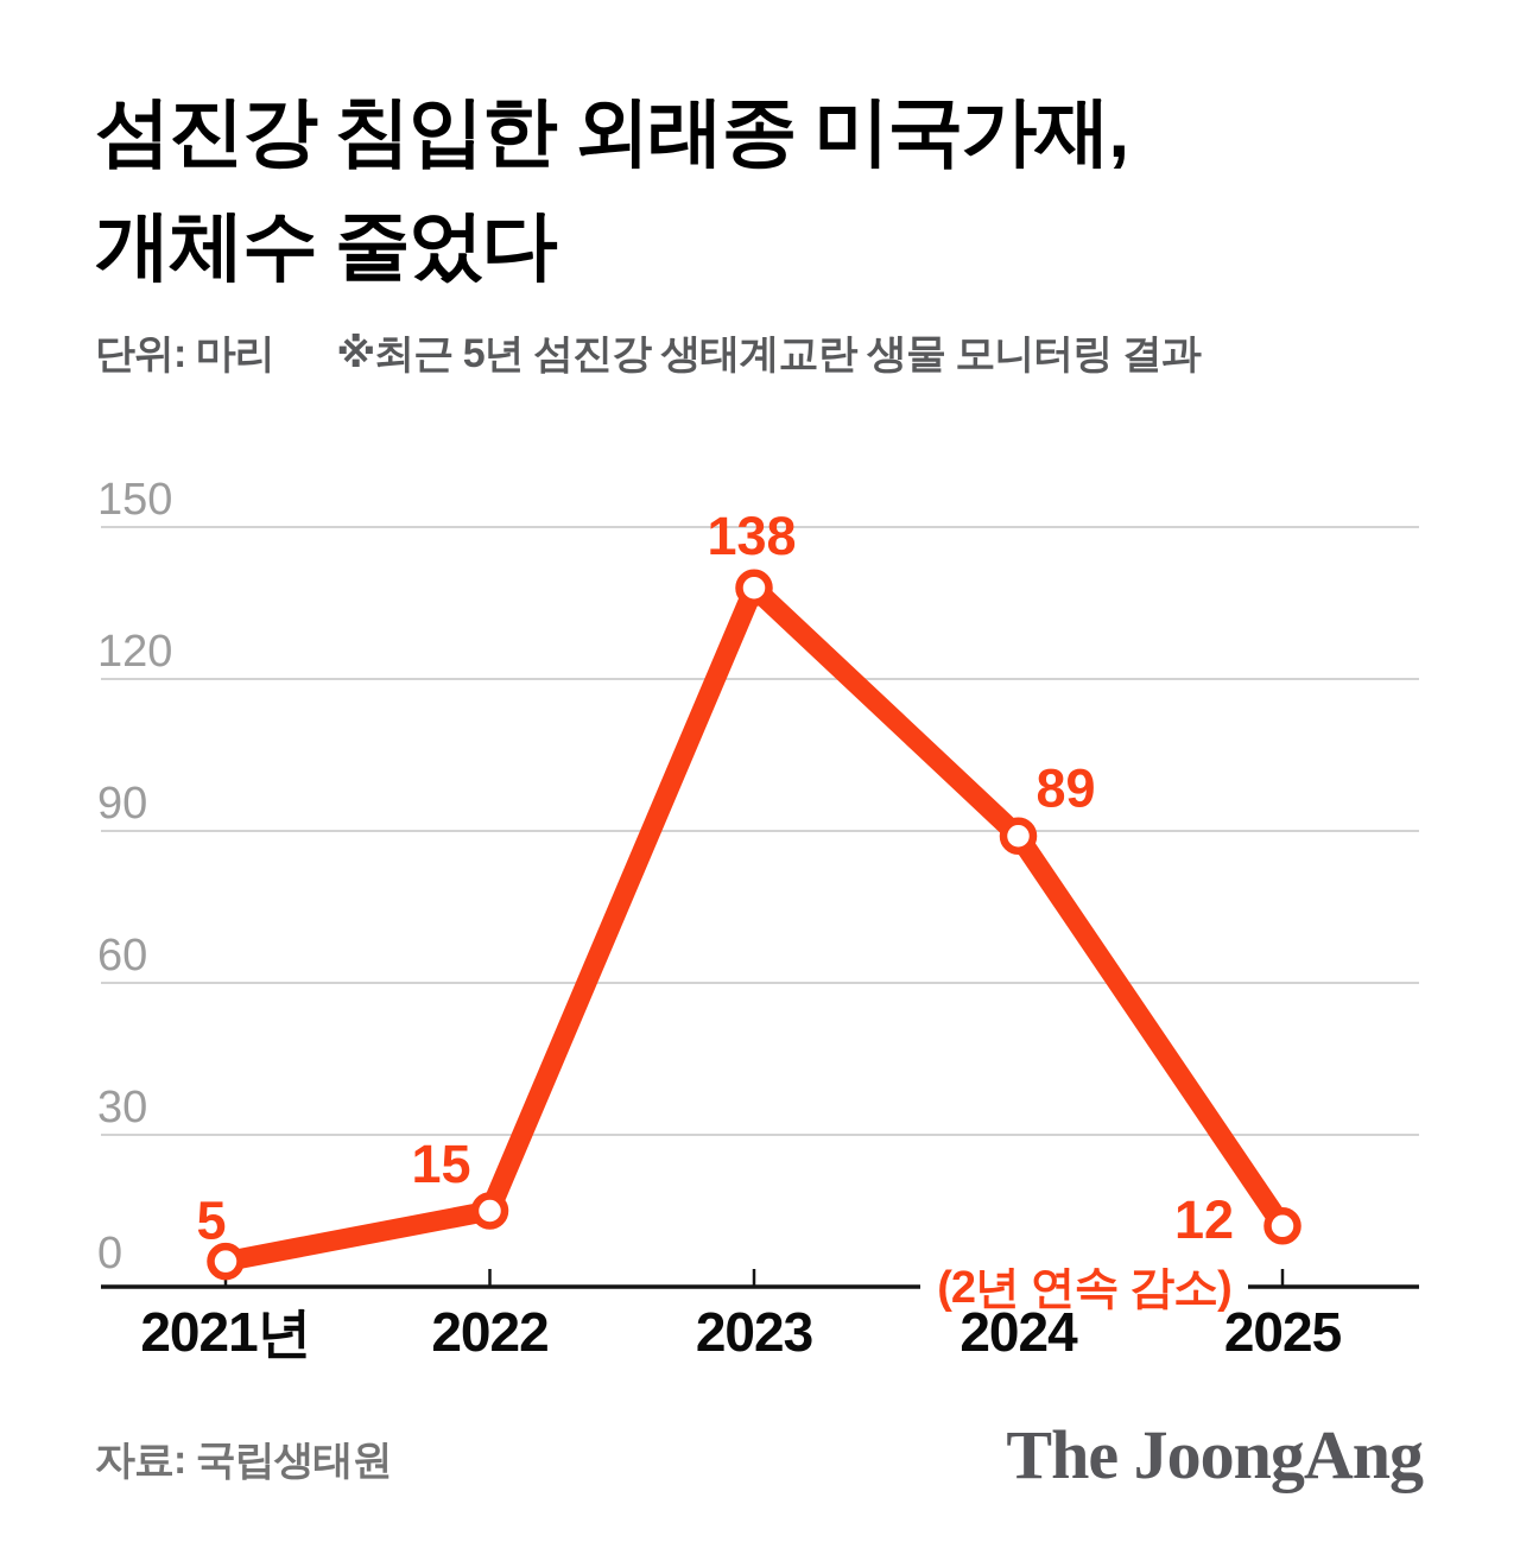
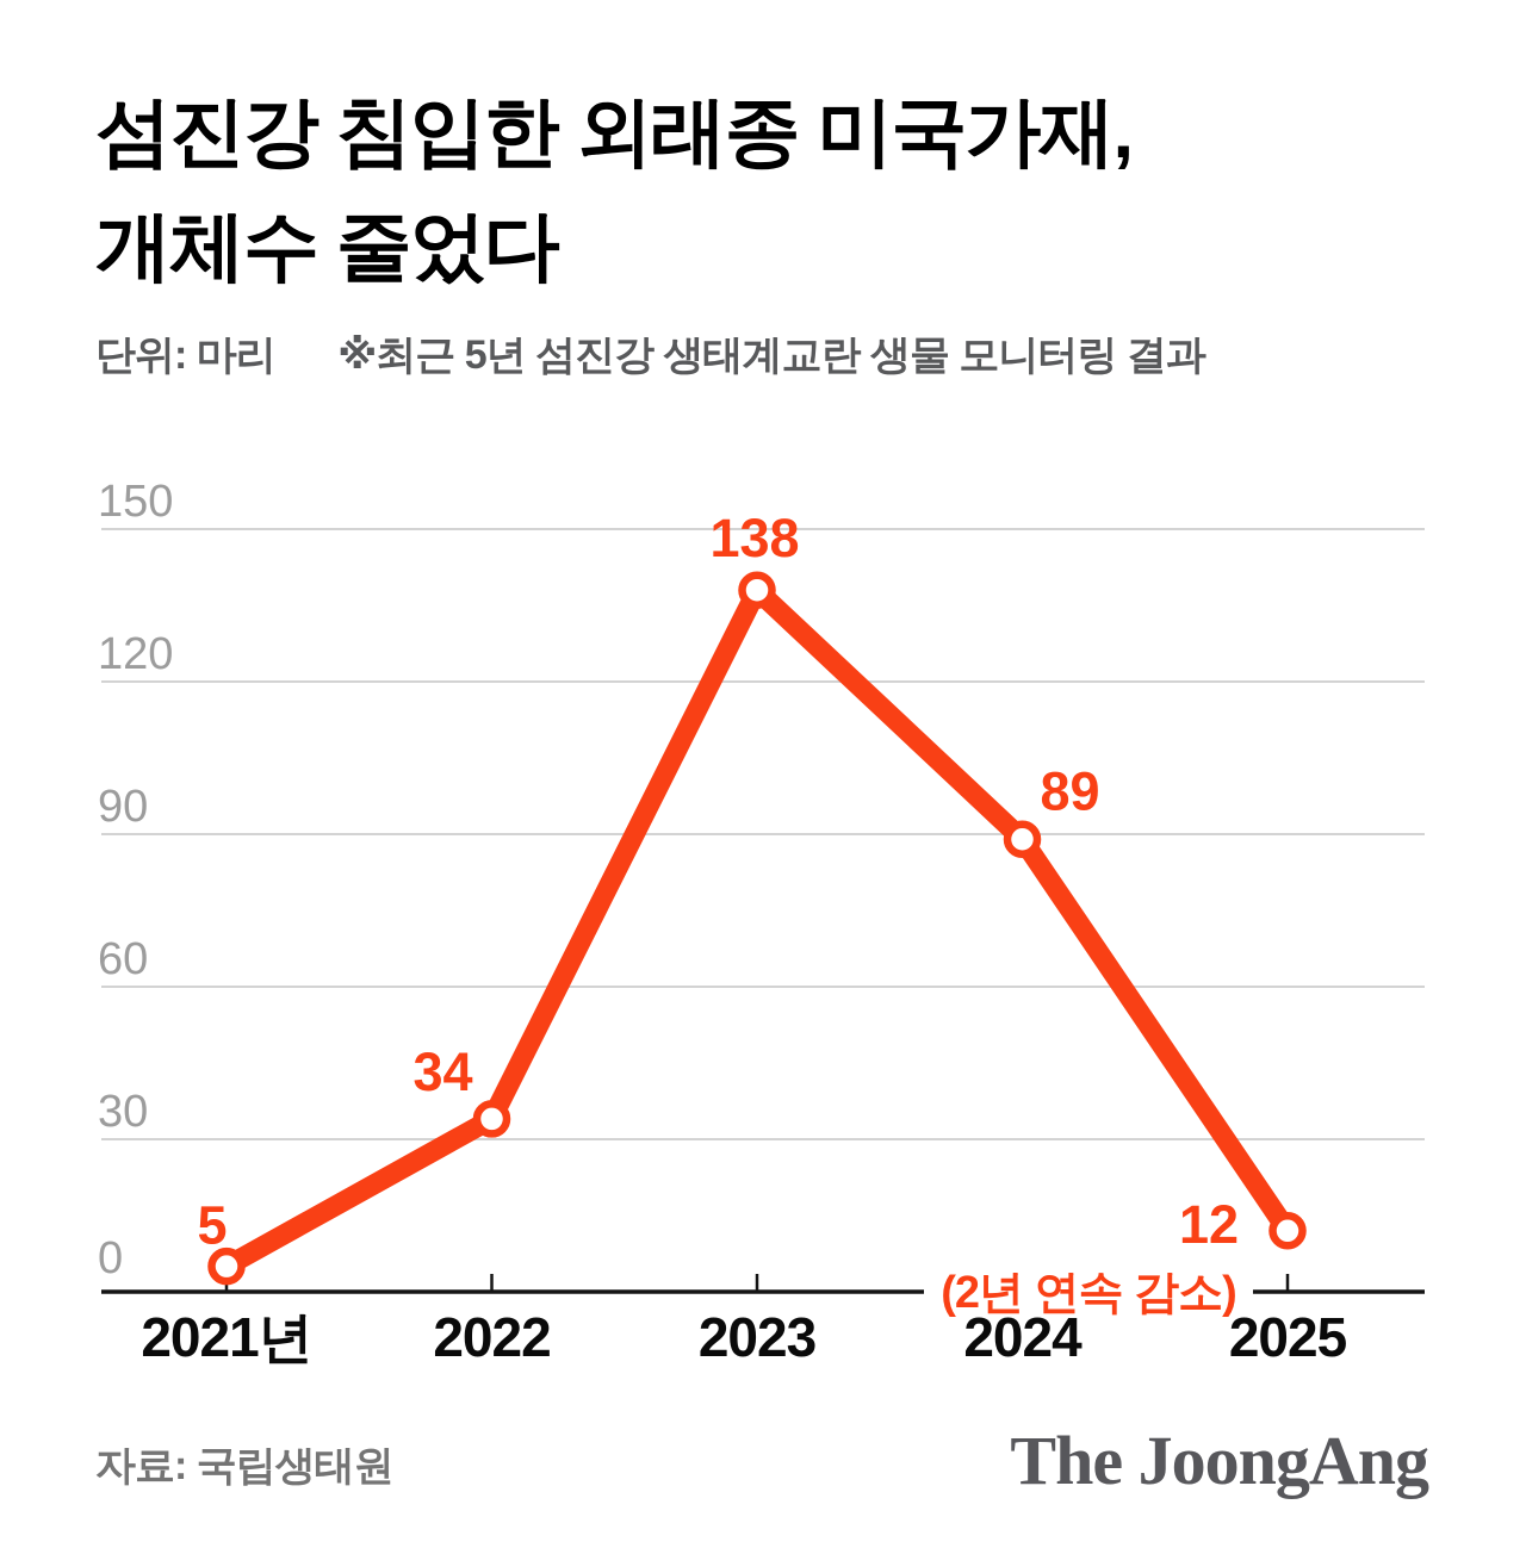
2022: 15 -> 34
